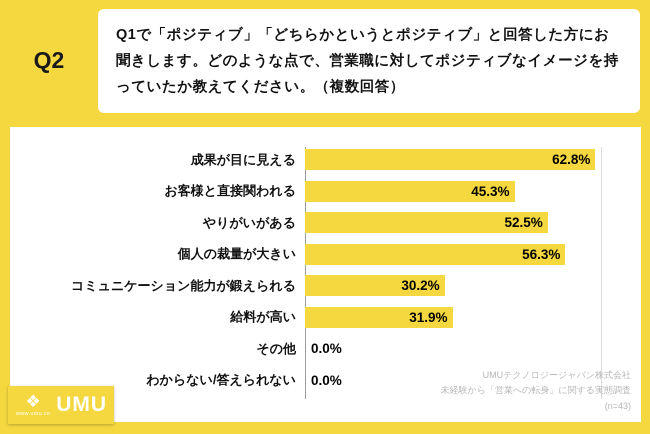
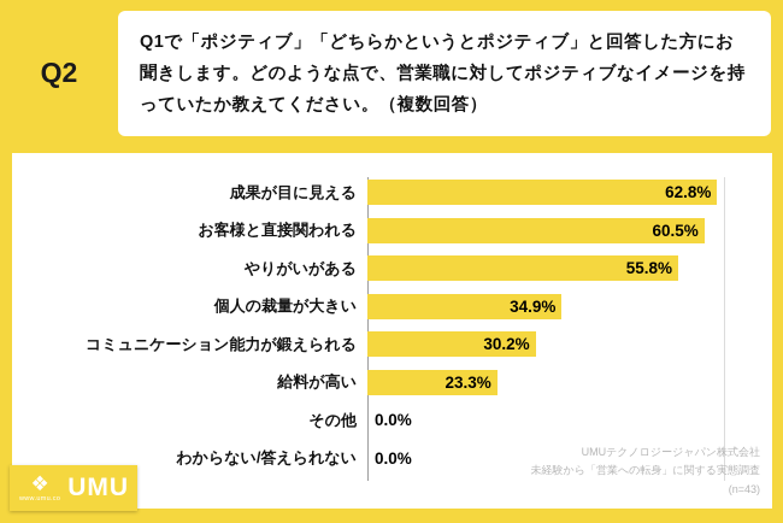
お客様と直接関われる: 45.3% -> 60.5%
やりがいがある: 52.5% -> 55.8%
個人の裁量が大きい: 56.3% -> 34.9%
給料が高い: 31.9% -> 23.3%
